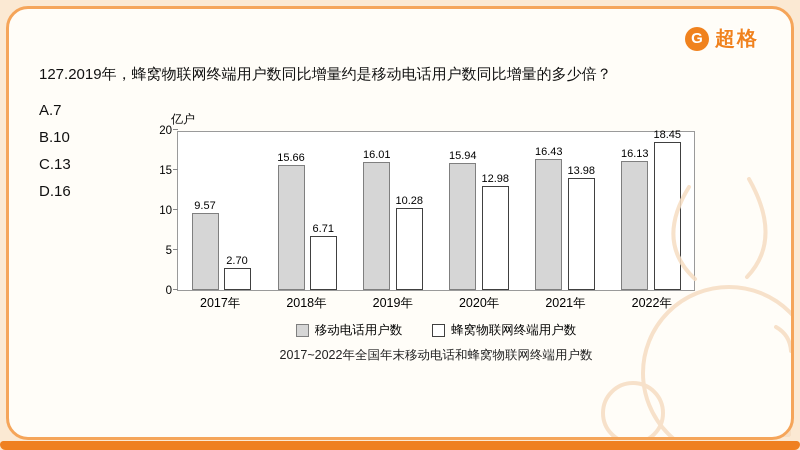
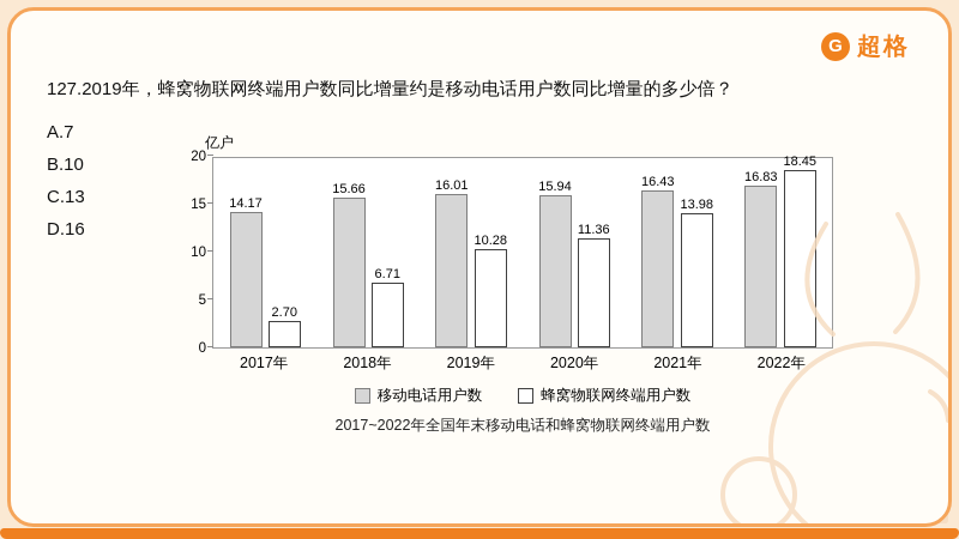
移动电话用户数/2017年: 9.57 -> 14.17
蜂窝物联网终端用户数/2020年: 12.98 -> 11.36
移动电话用户数/2022年: 16.13 -> 16.83
